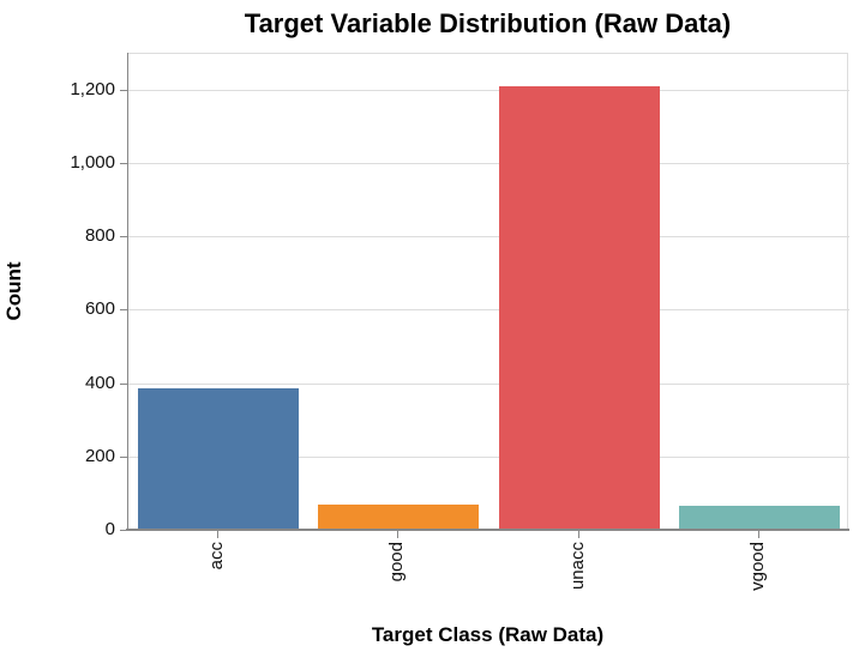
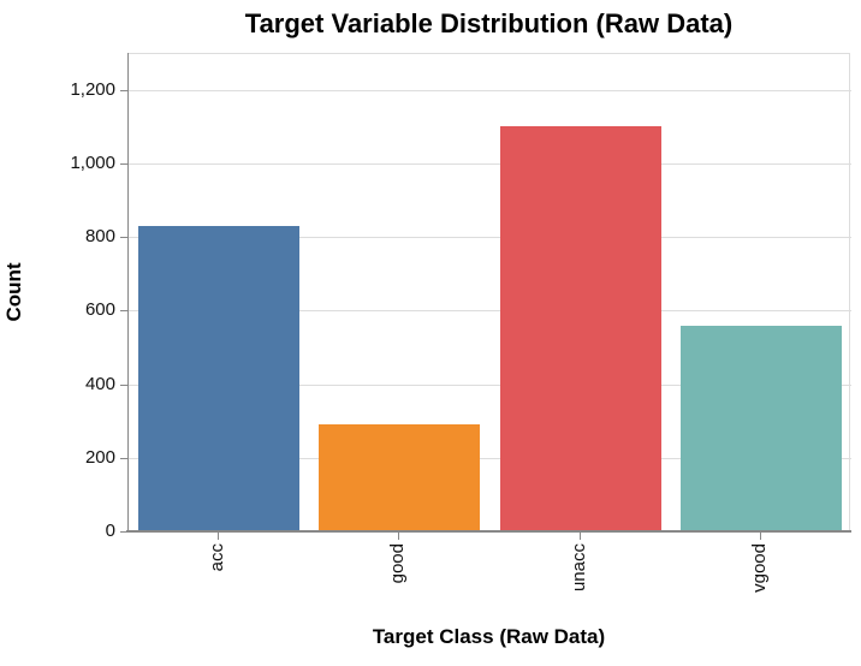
acc: 380 -> 830
good: 70 -> 290
unacc: 1210 -> 1100
vgood: 60 -> 560
